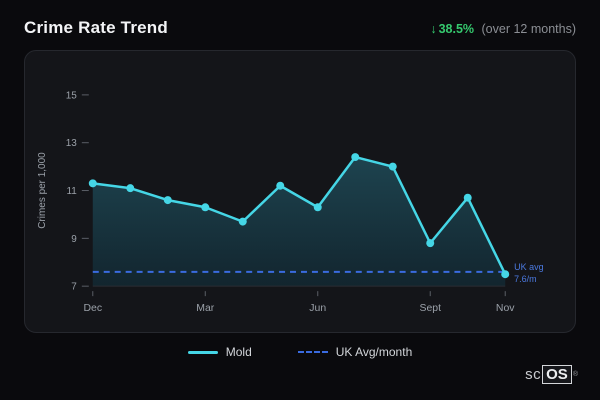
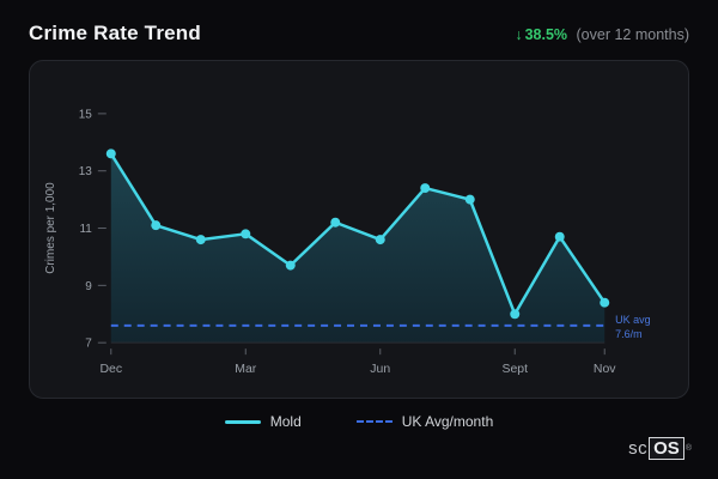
Dec: 11.3 -> 13.6
Mar: 10.3 -> 10.8
Jun: 10.3 -> 10.6
Sept: 8.8 -> 8.0
Nov: 7.5 -> 8.4
